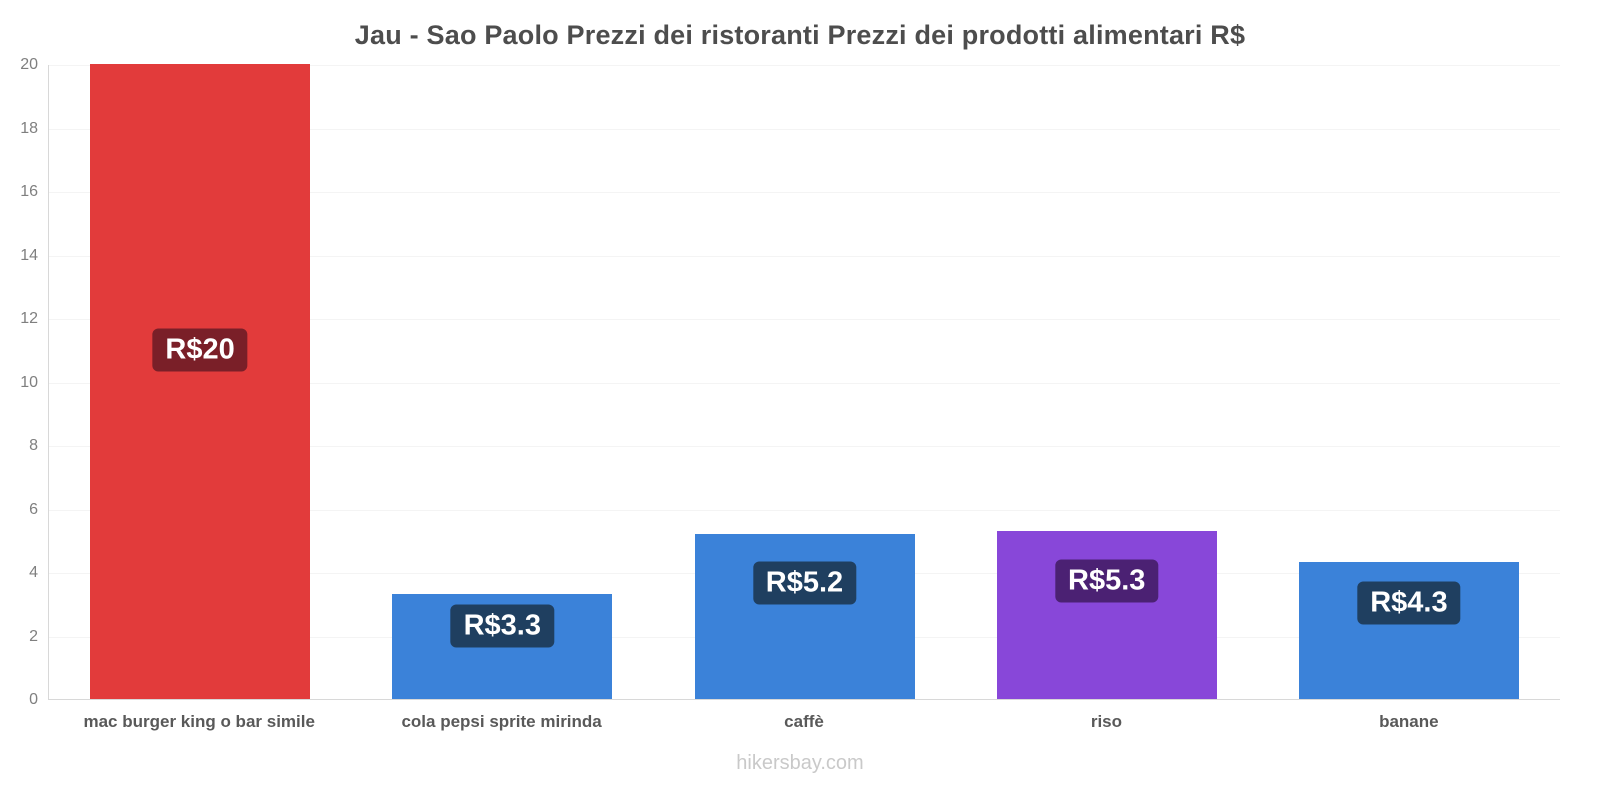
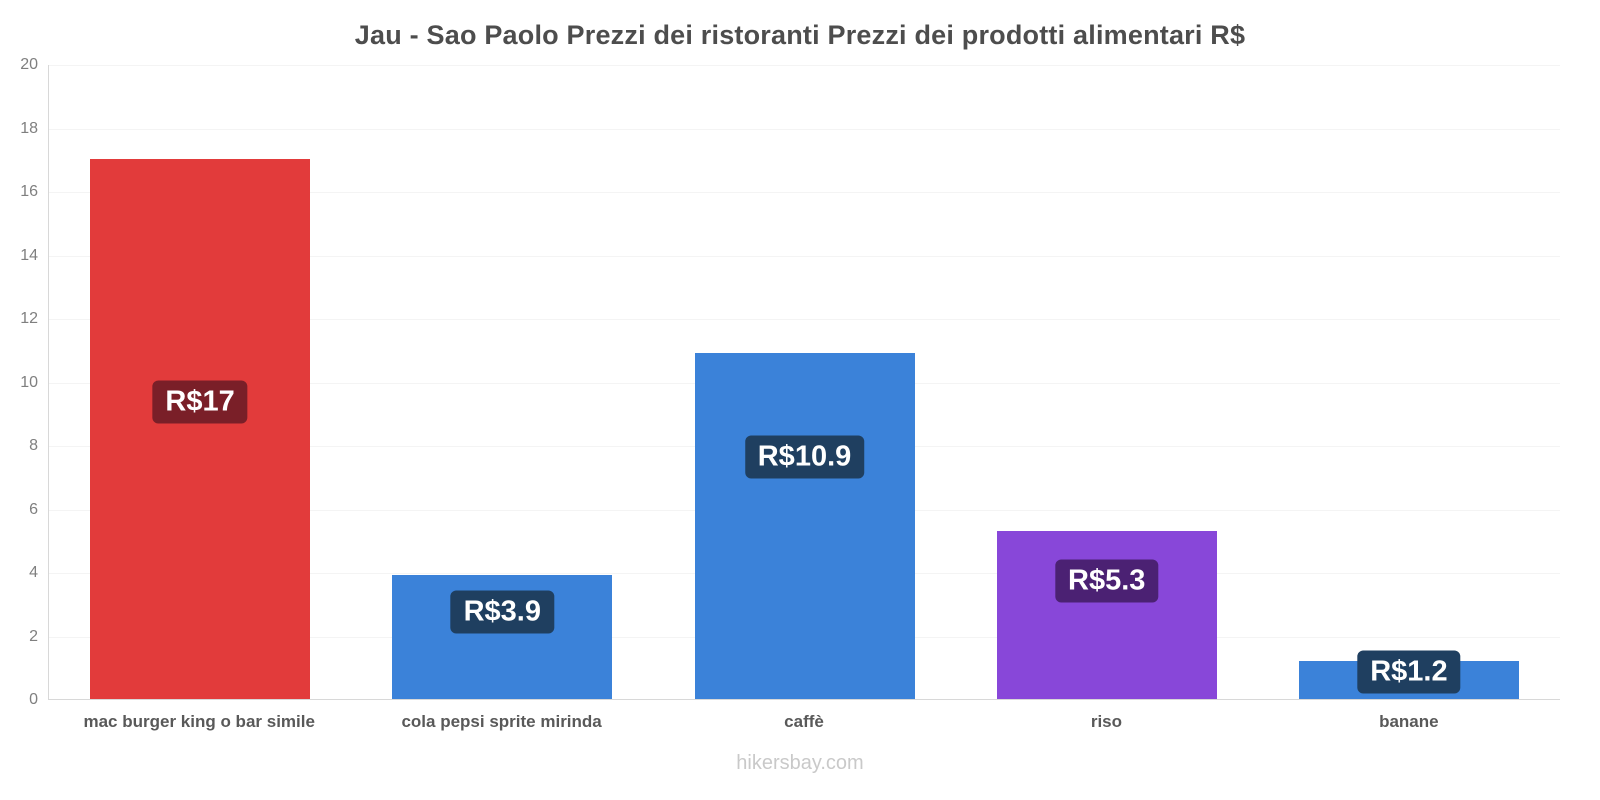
mac burger king o bar simile: 20 -> 17
cola pepsi sprite mirinda: 3.3 -> 3.9
caffè: 5.2 -> 10.9
banane: 4.3 -> 1.2
